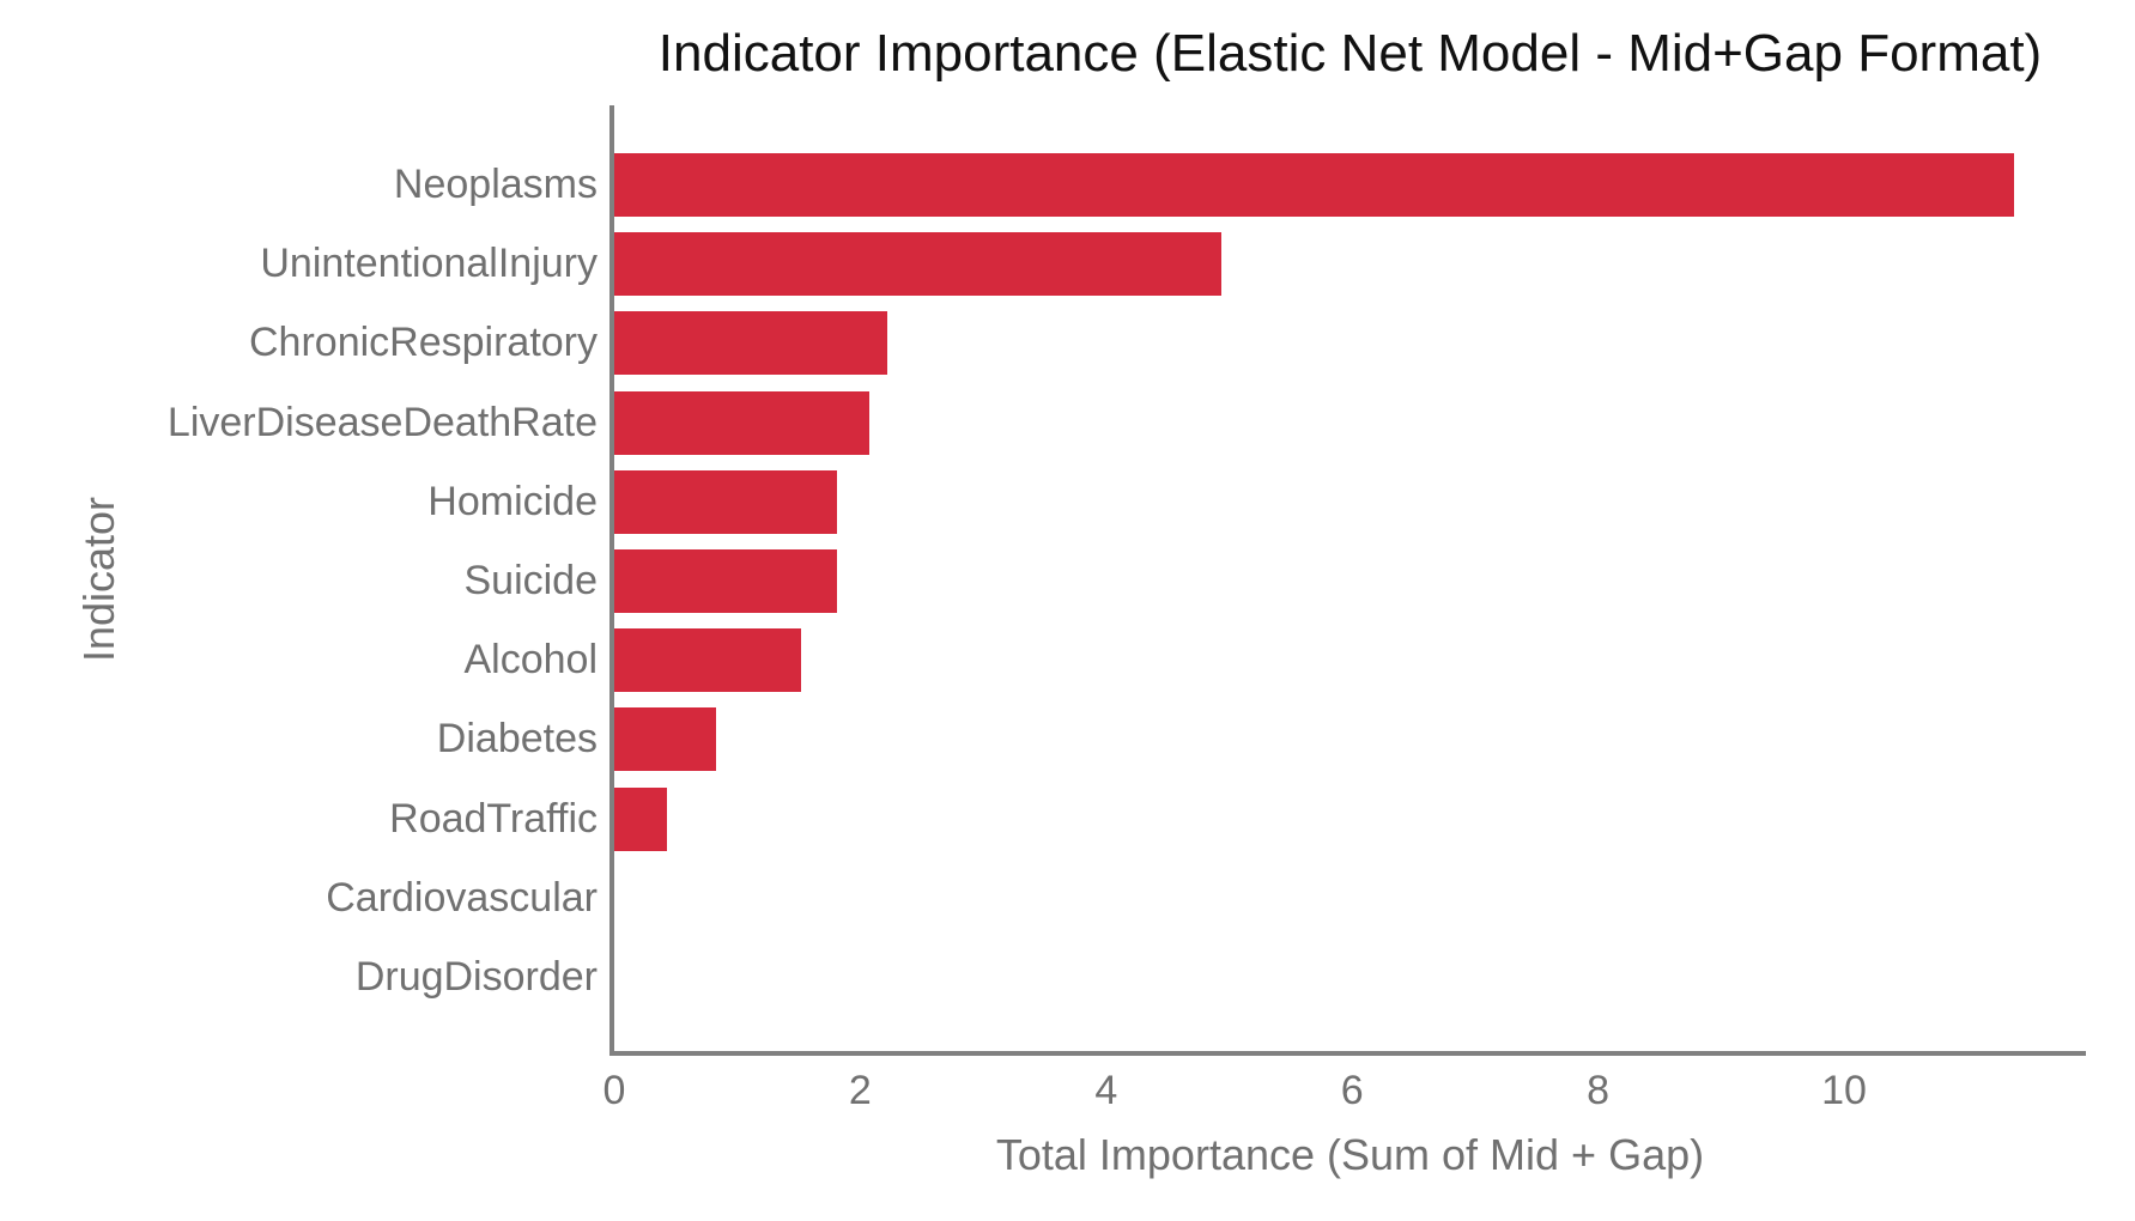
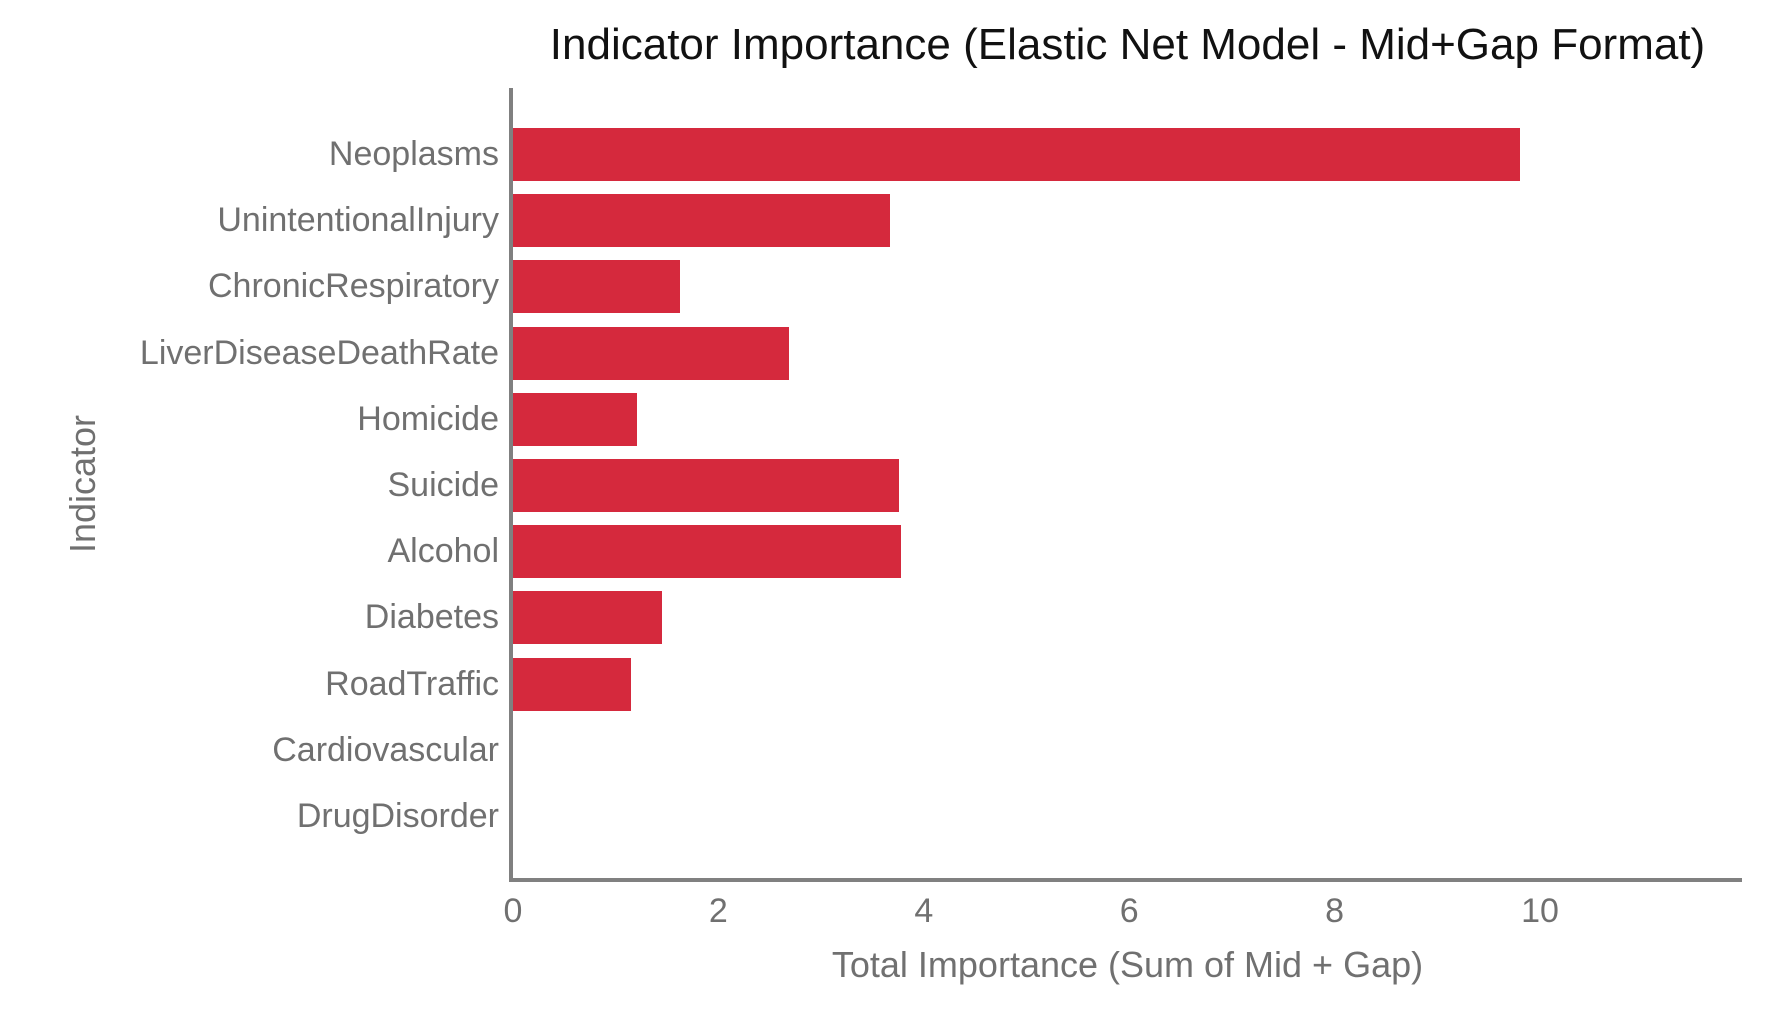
Neoplasms: 11.38 -> 9.81
UnintentionalInjury: 4.94 -> 3.67
ChronicRespiratory: 2.22 -> 1.63
LiverDiseaseDeathRate: 2.07 -> 2.69
Homicide: 1.81 -> 1.21
Suicide: 1.81 -> 3.76
Alcohol: 1.52 -> 3.78
Diabetes: 0.83 -> 1.45
RoadTraffic: 0.43 -> 1.15
